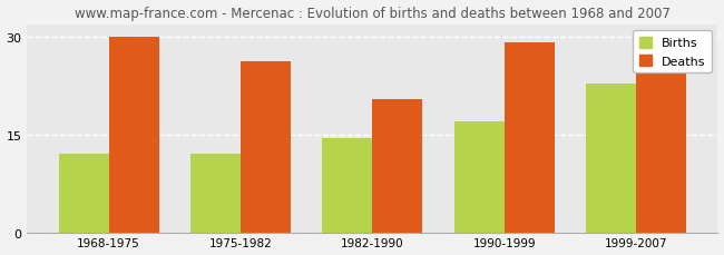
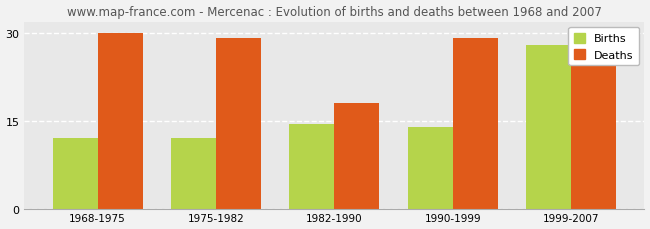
Deaths/1975-1982: 26.2 -> 29.2
Deaths/1982-1990: 20.4 -> 18.0
Births/1990-1999: 17.0 -> 14.0
Births/1999-2007: 22.8 -> 28.0
